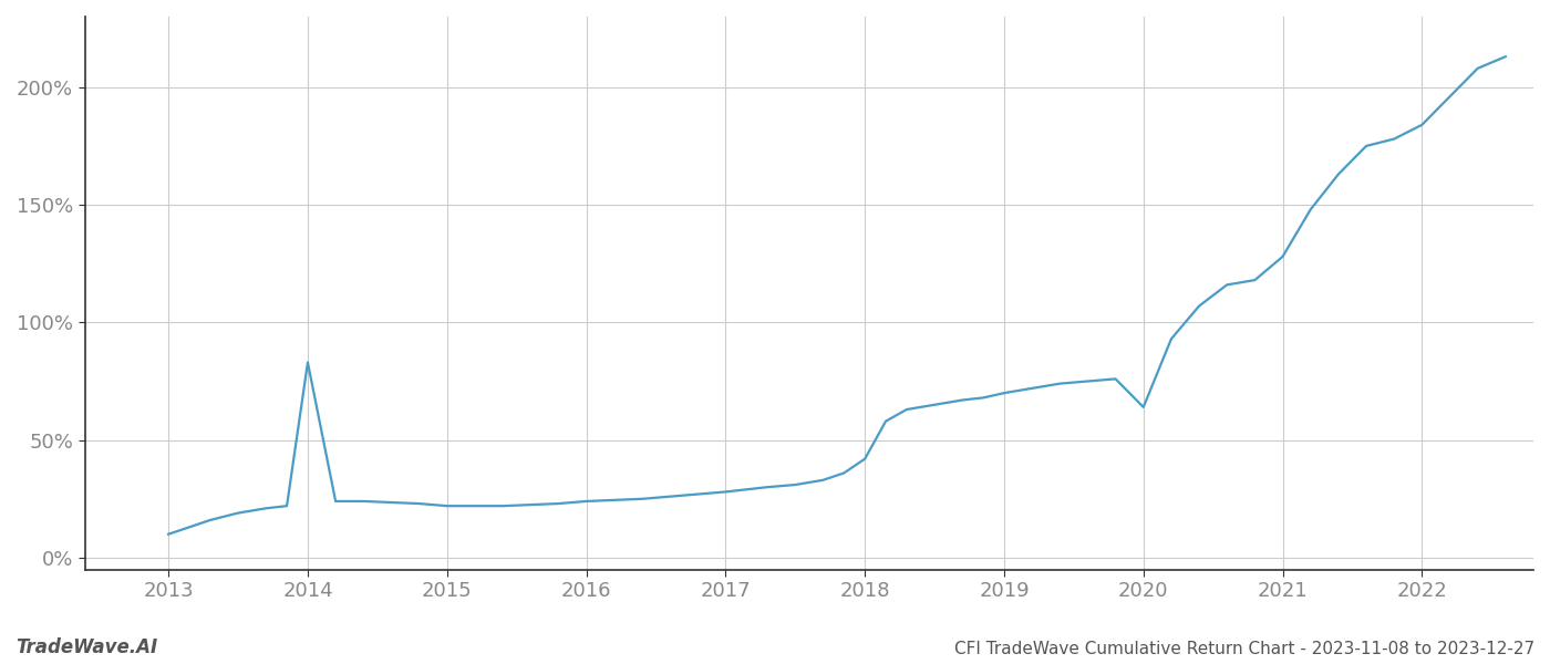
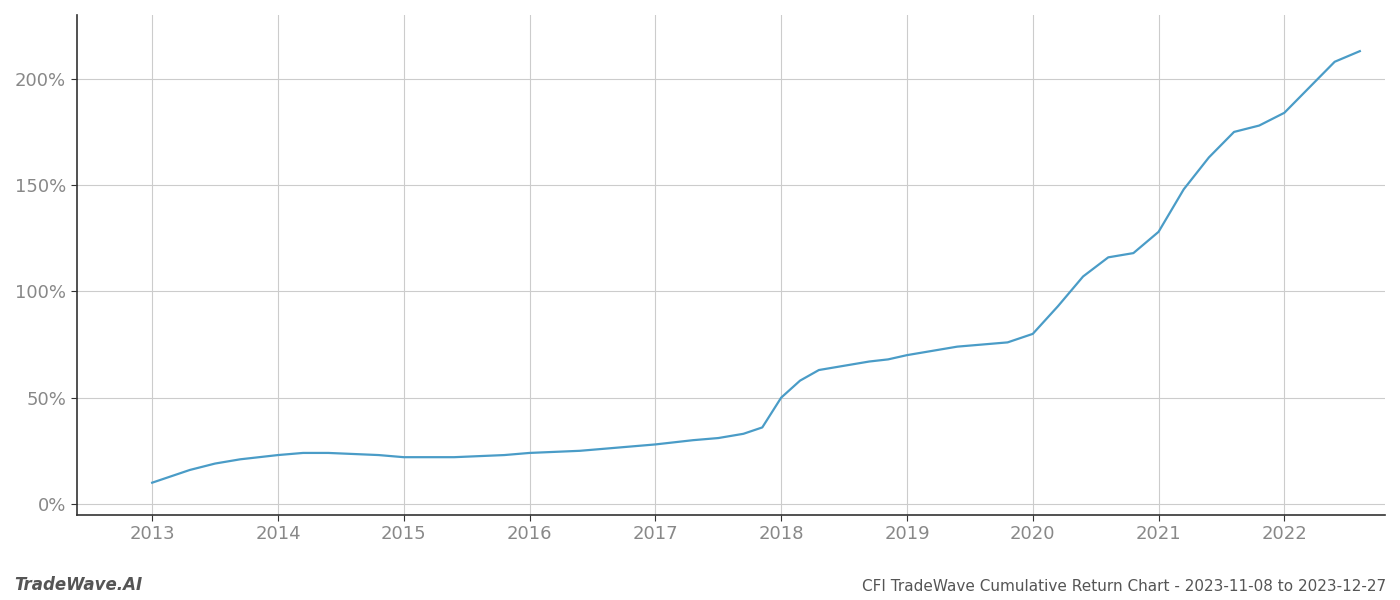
2014: 83.0% -> 23.0%
2018: 42.0% -> 50.0%
2020: 64.0% -> 80.0%
